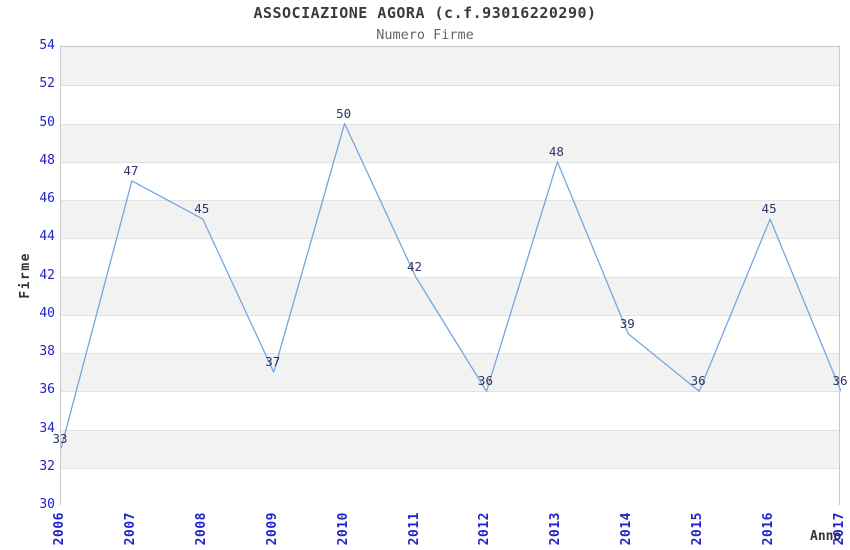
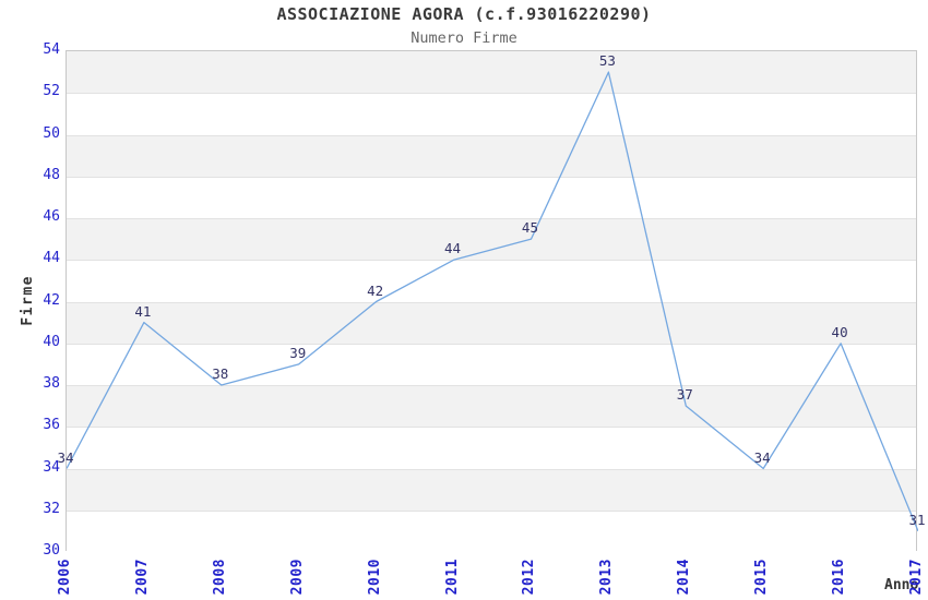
2006: 33 -> 34
2007: 47 -> 41
2008: 45 -> 38
2009: 37 -> 39
2010: 50 -> 42
2011: 42 -> 44
2012: 36 -> 45
2013: 48 -> 53
2014: 39 -> 37
2015: 36 -> 34
2016: 45 -> 40
2017: 36 -> 31
